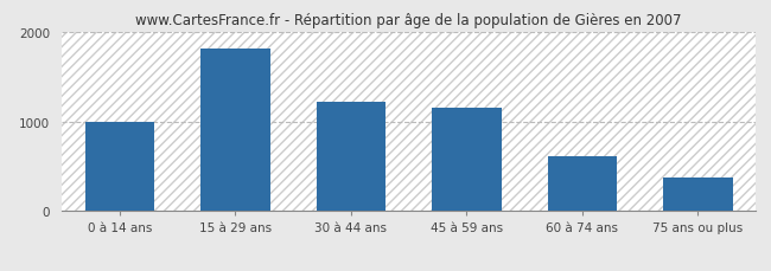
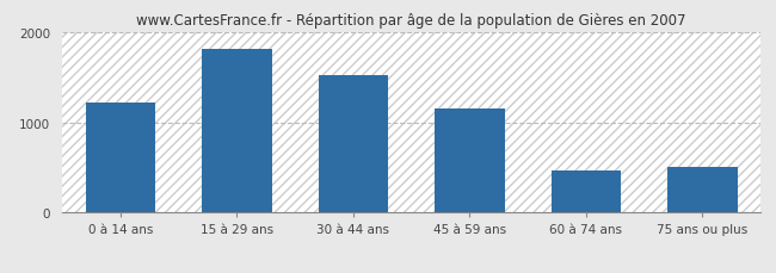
0 à 14 ans: 1000 -> 1220
30 à 44 ans: 1220 -> 1520
60 à 74 ans: 600 -> 460
75 ans ou plus: 380 -> 500
